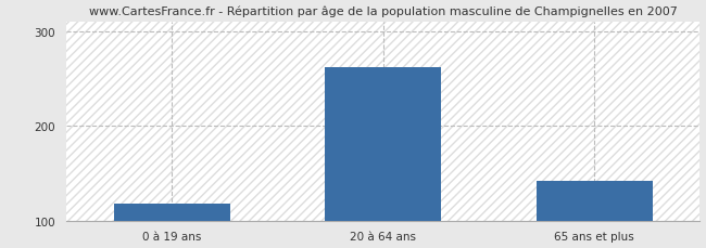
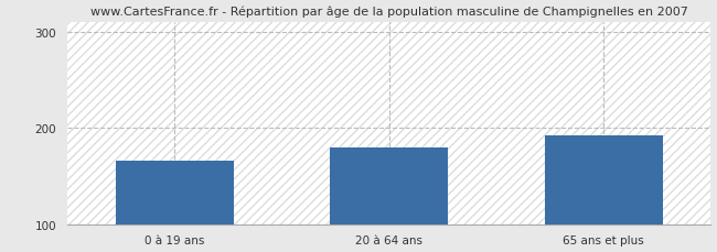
0 à 19 ans: 118 -> 166
20 à 64 ans: 262 -> 180
65 ans et plus: 142 -> 192
